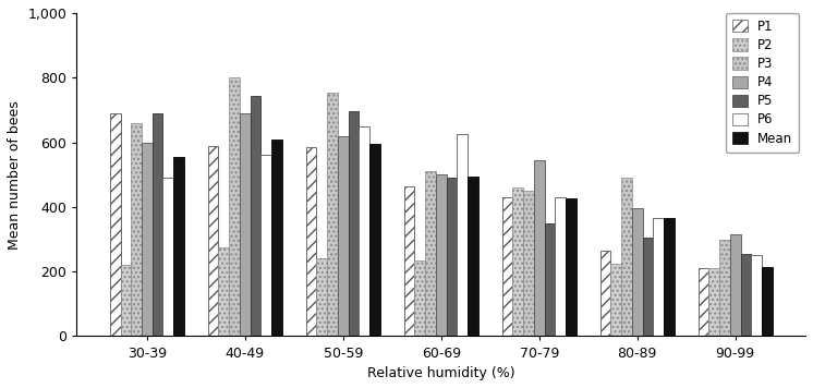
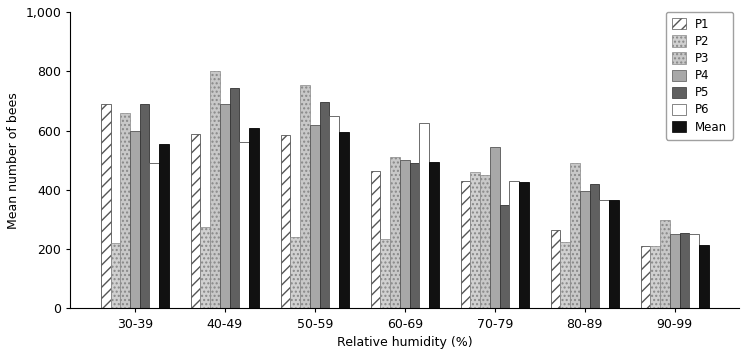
P5/80-89: 305 -> 420
P4/90-99: 315 -> 250
